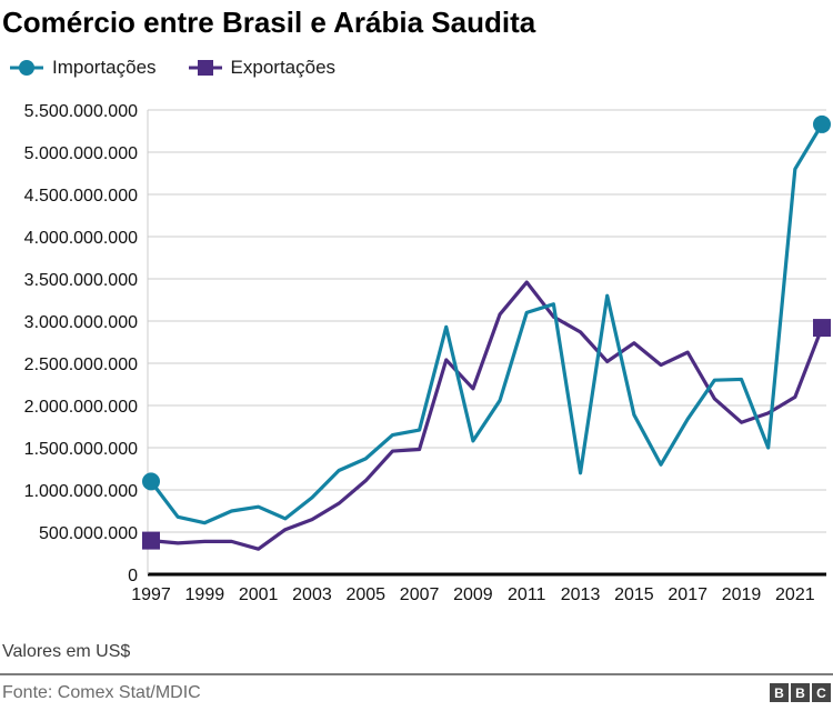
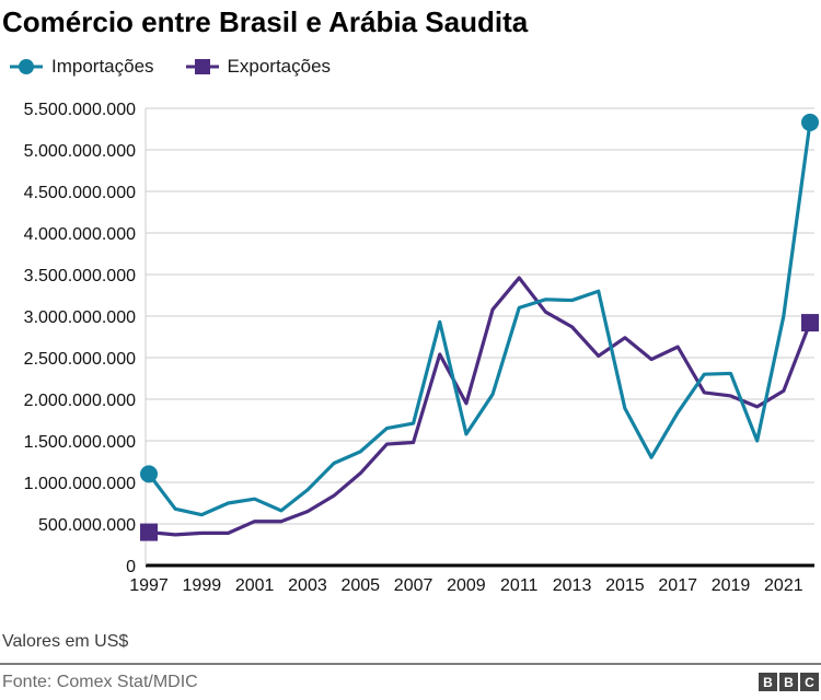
Exportações/2001: 300000000 -> 500000000
Exportações/2009: 2200000000 -> 2000000000
Importações/2013: 1200000000 -> 3200000000
Exportações/2019: 1800000000 -> 2000000000
Importações/2021: 4800000000 -> 3000000000
